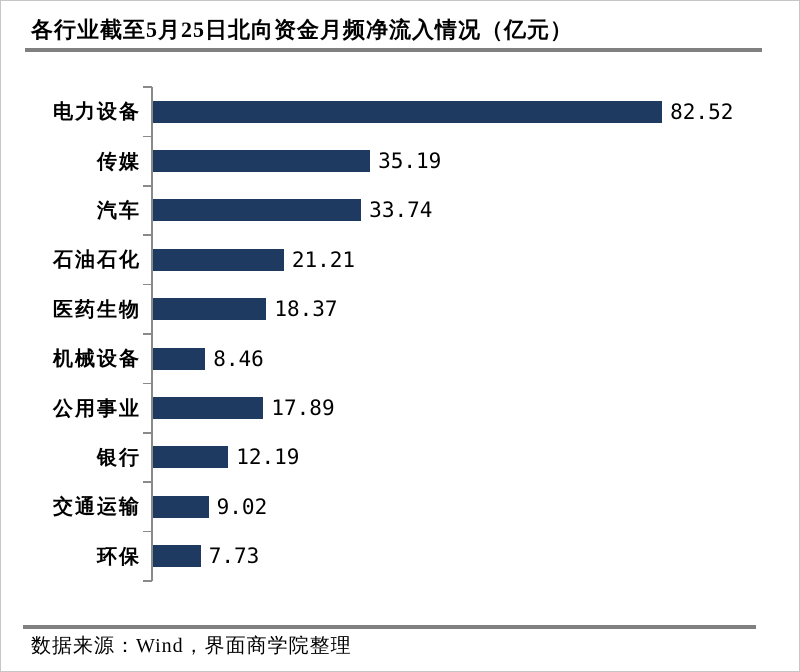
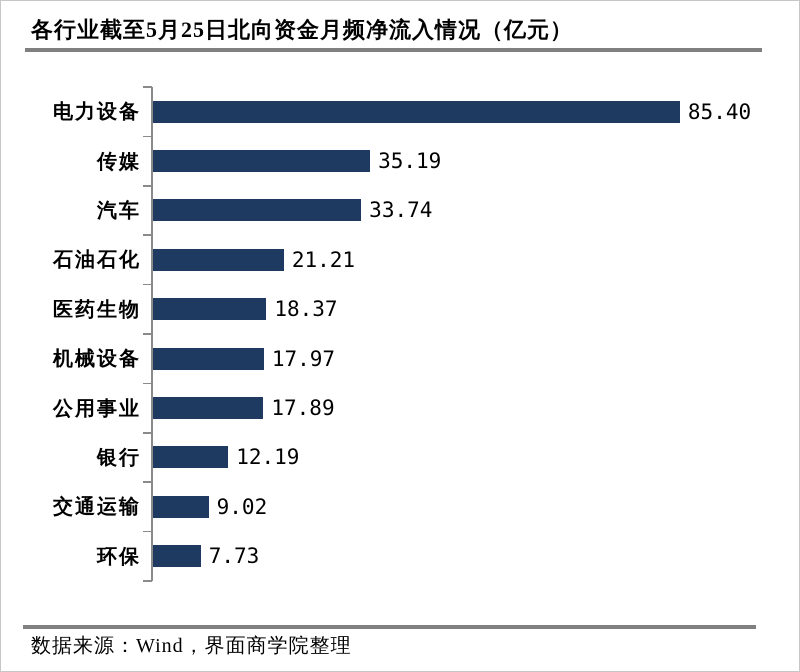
电力设备: 82.52 -> 85.40
机械设备: 8.46 -> 17.97
